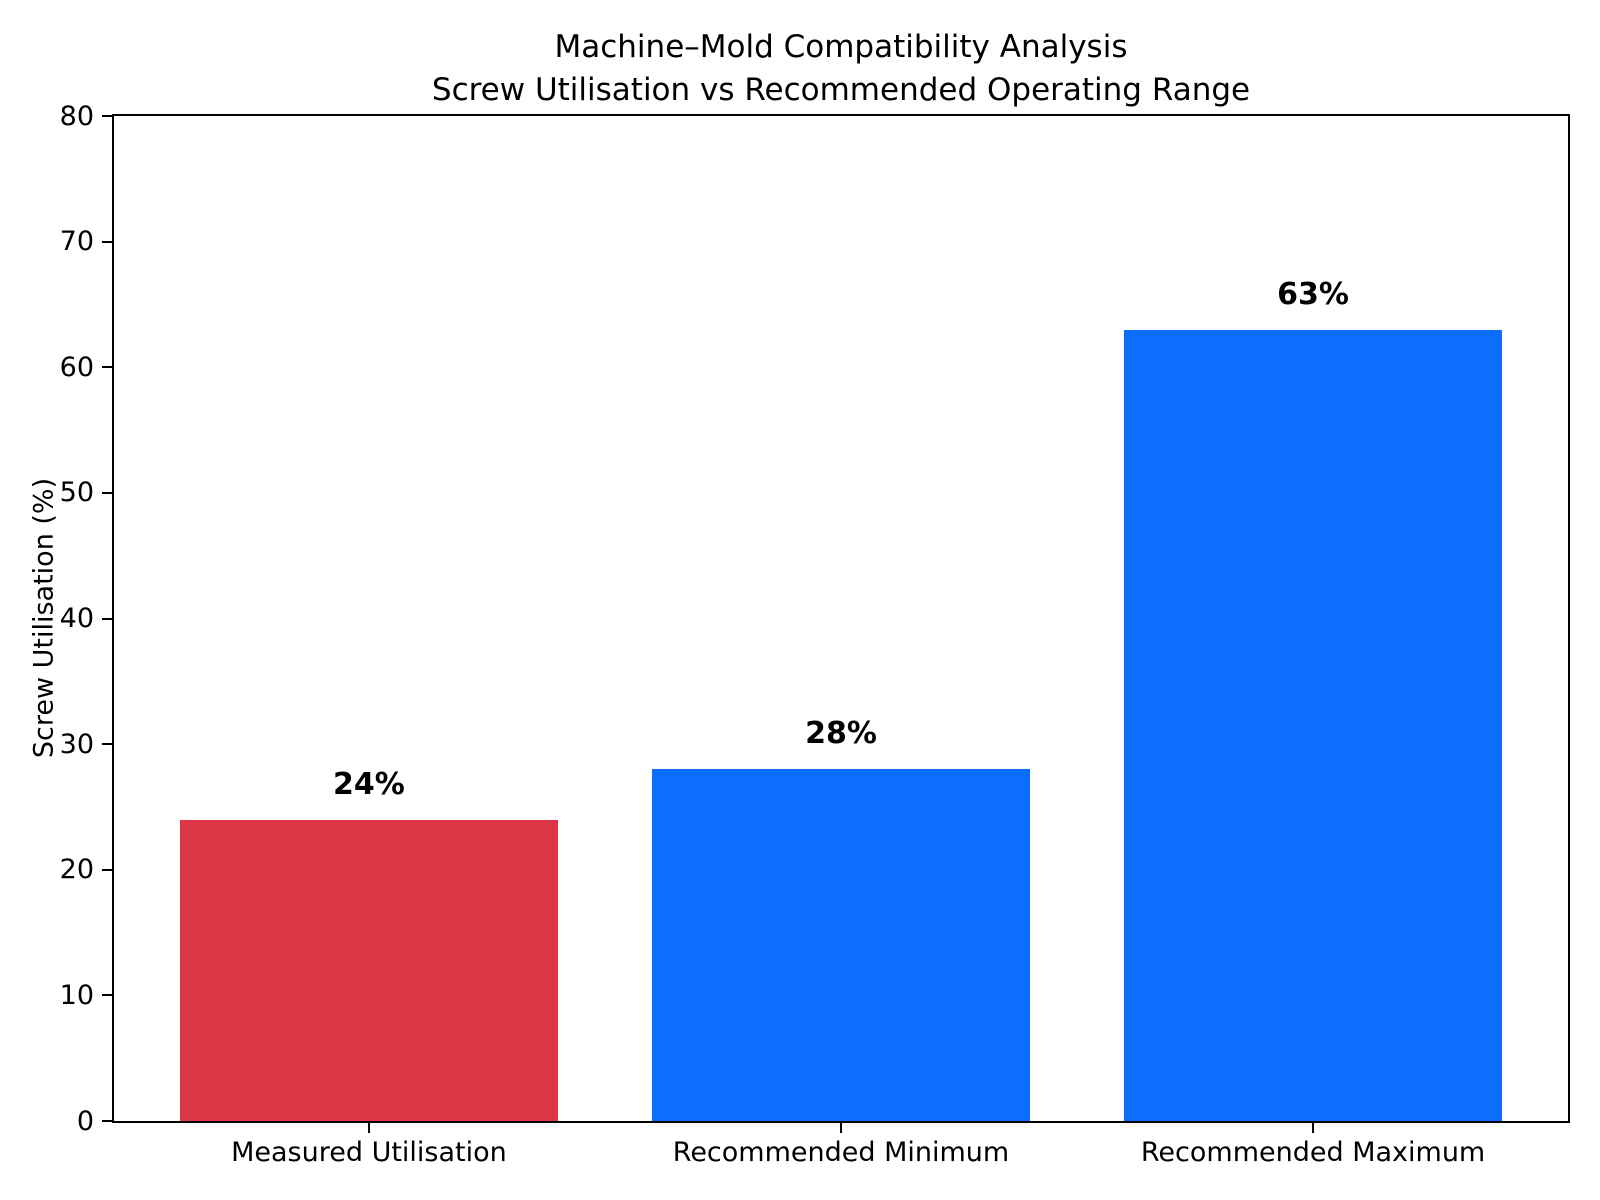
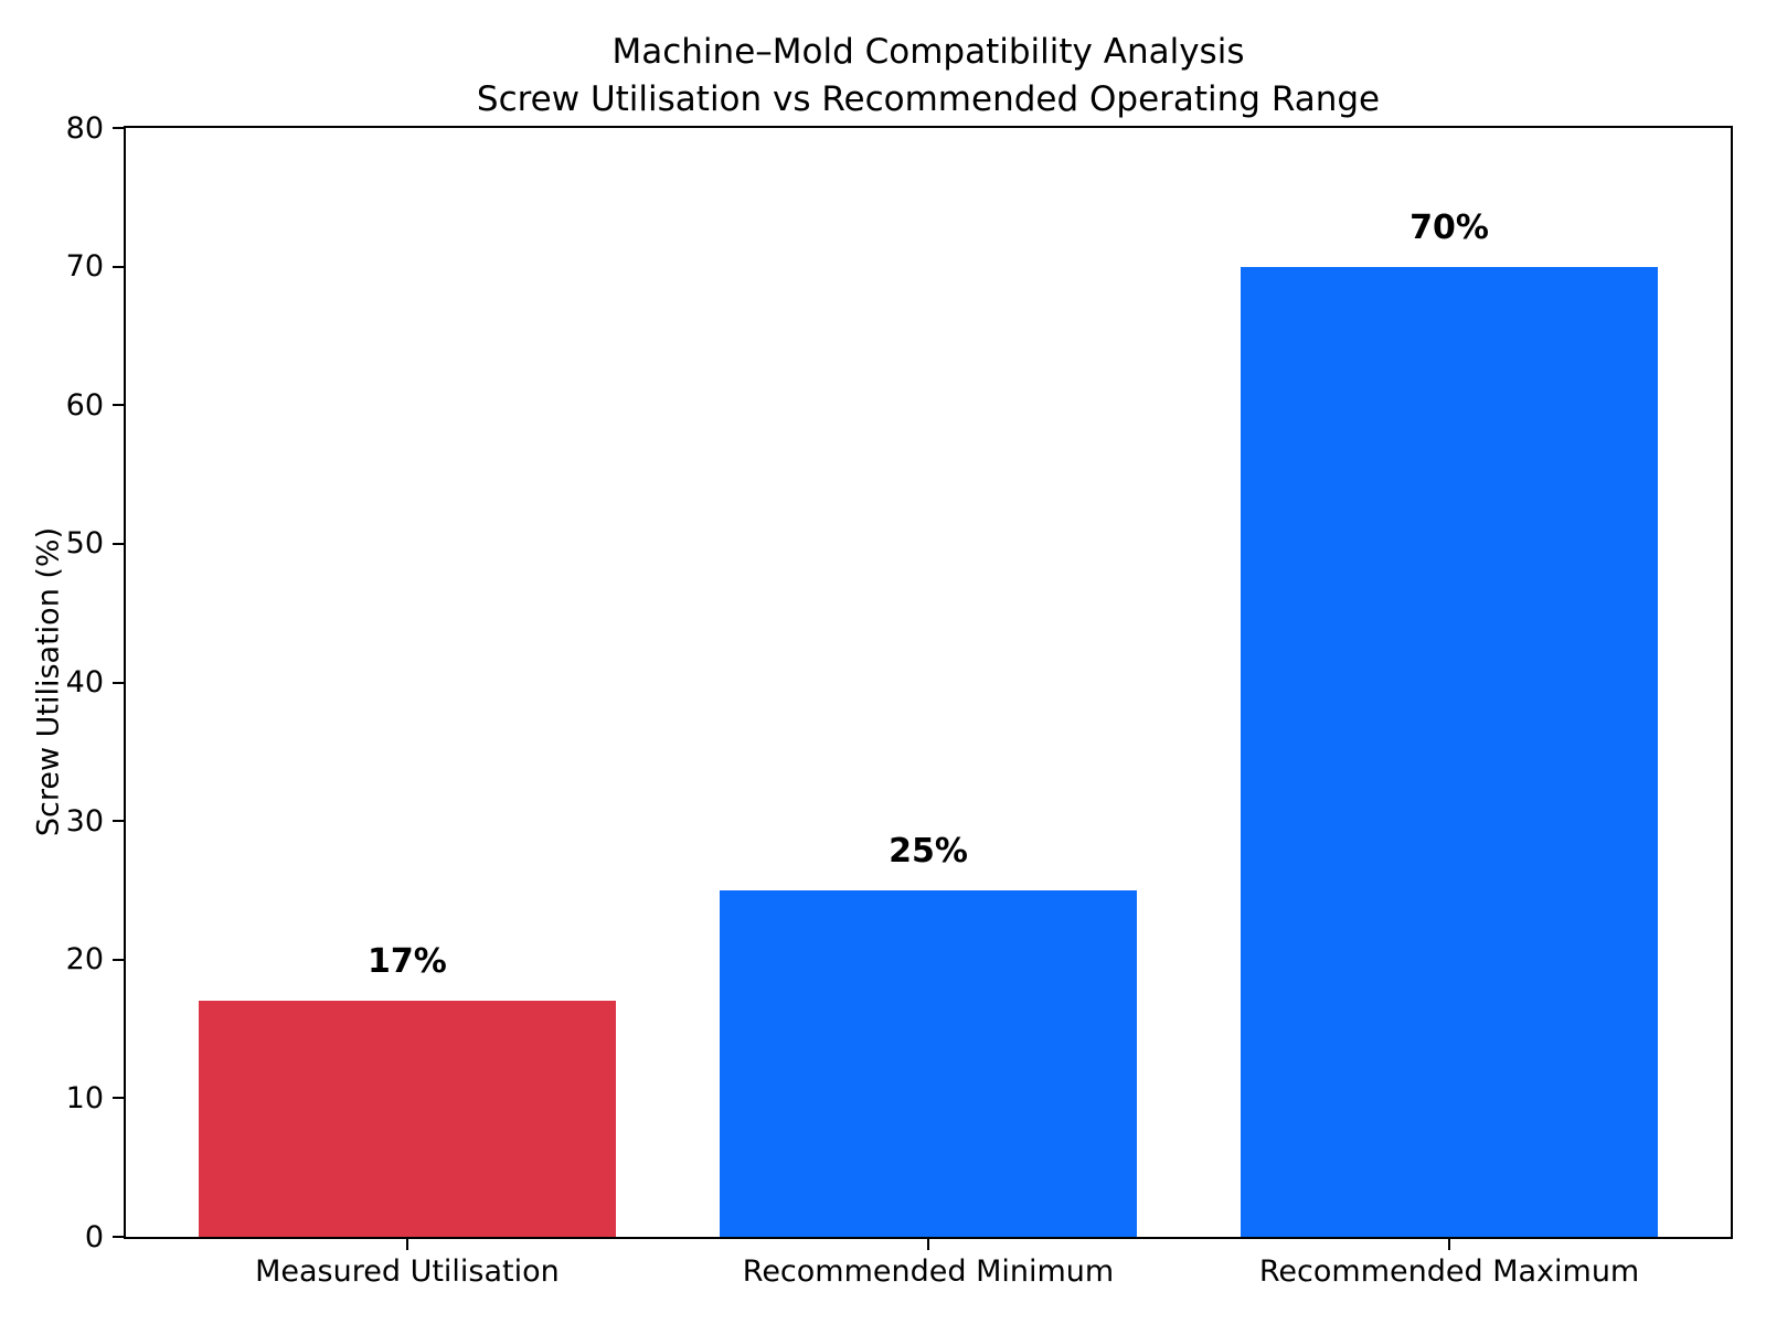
Measured Utilisation: 24% -> 17%
Recommended Minimum: 28% -> 25%
Recommended Maximum: 63% -> 70%
